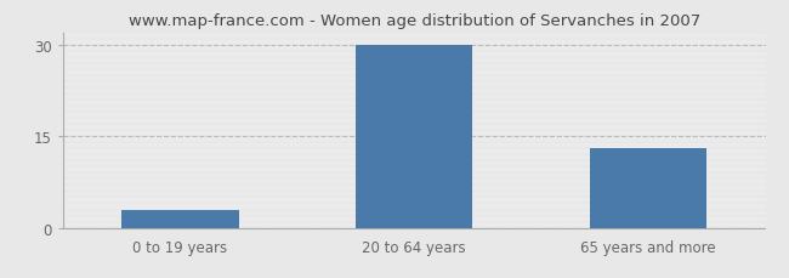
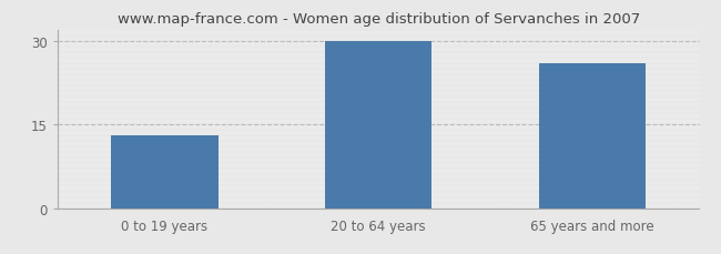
0 to 19 years: 3 -> 13
65 years and more: 13 -> 26
